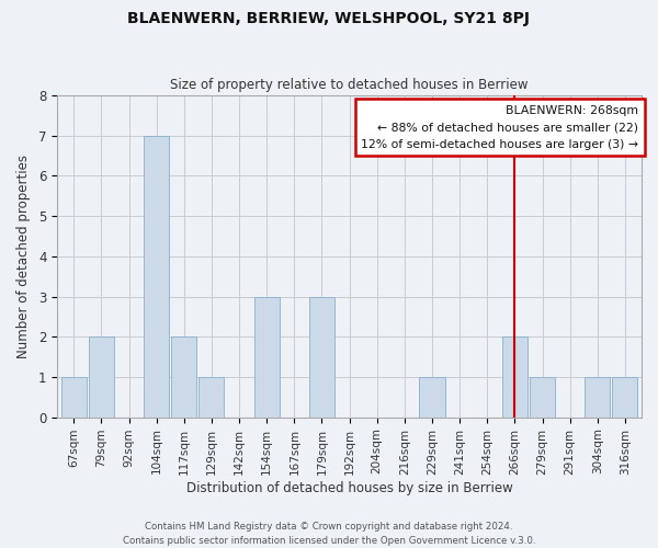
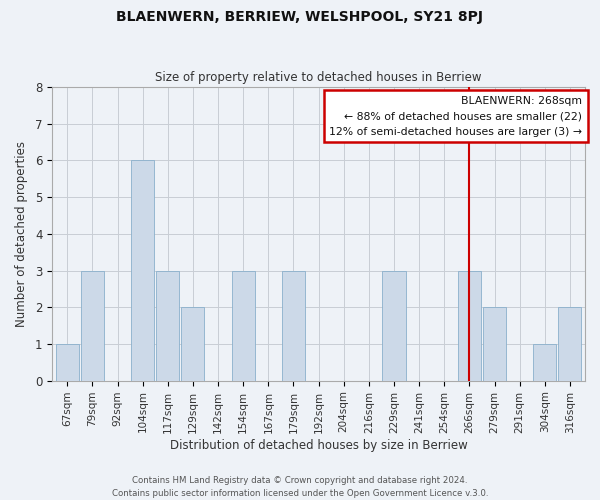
79sqm: 2 -> 3
104sqm: 7 -> 6
117sqm: 2 -> 3
129sqm: 1 -> 2
229sqm: 1 -> 3
266sqm: 2 -> 3
279sqm: 1 -> 2
316sqm: 1 -> 2
